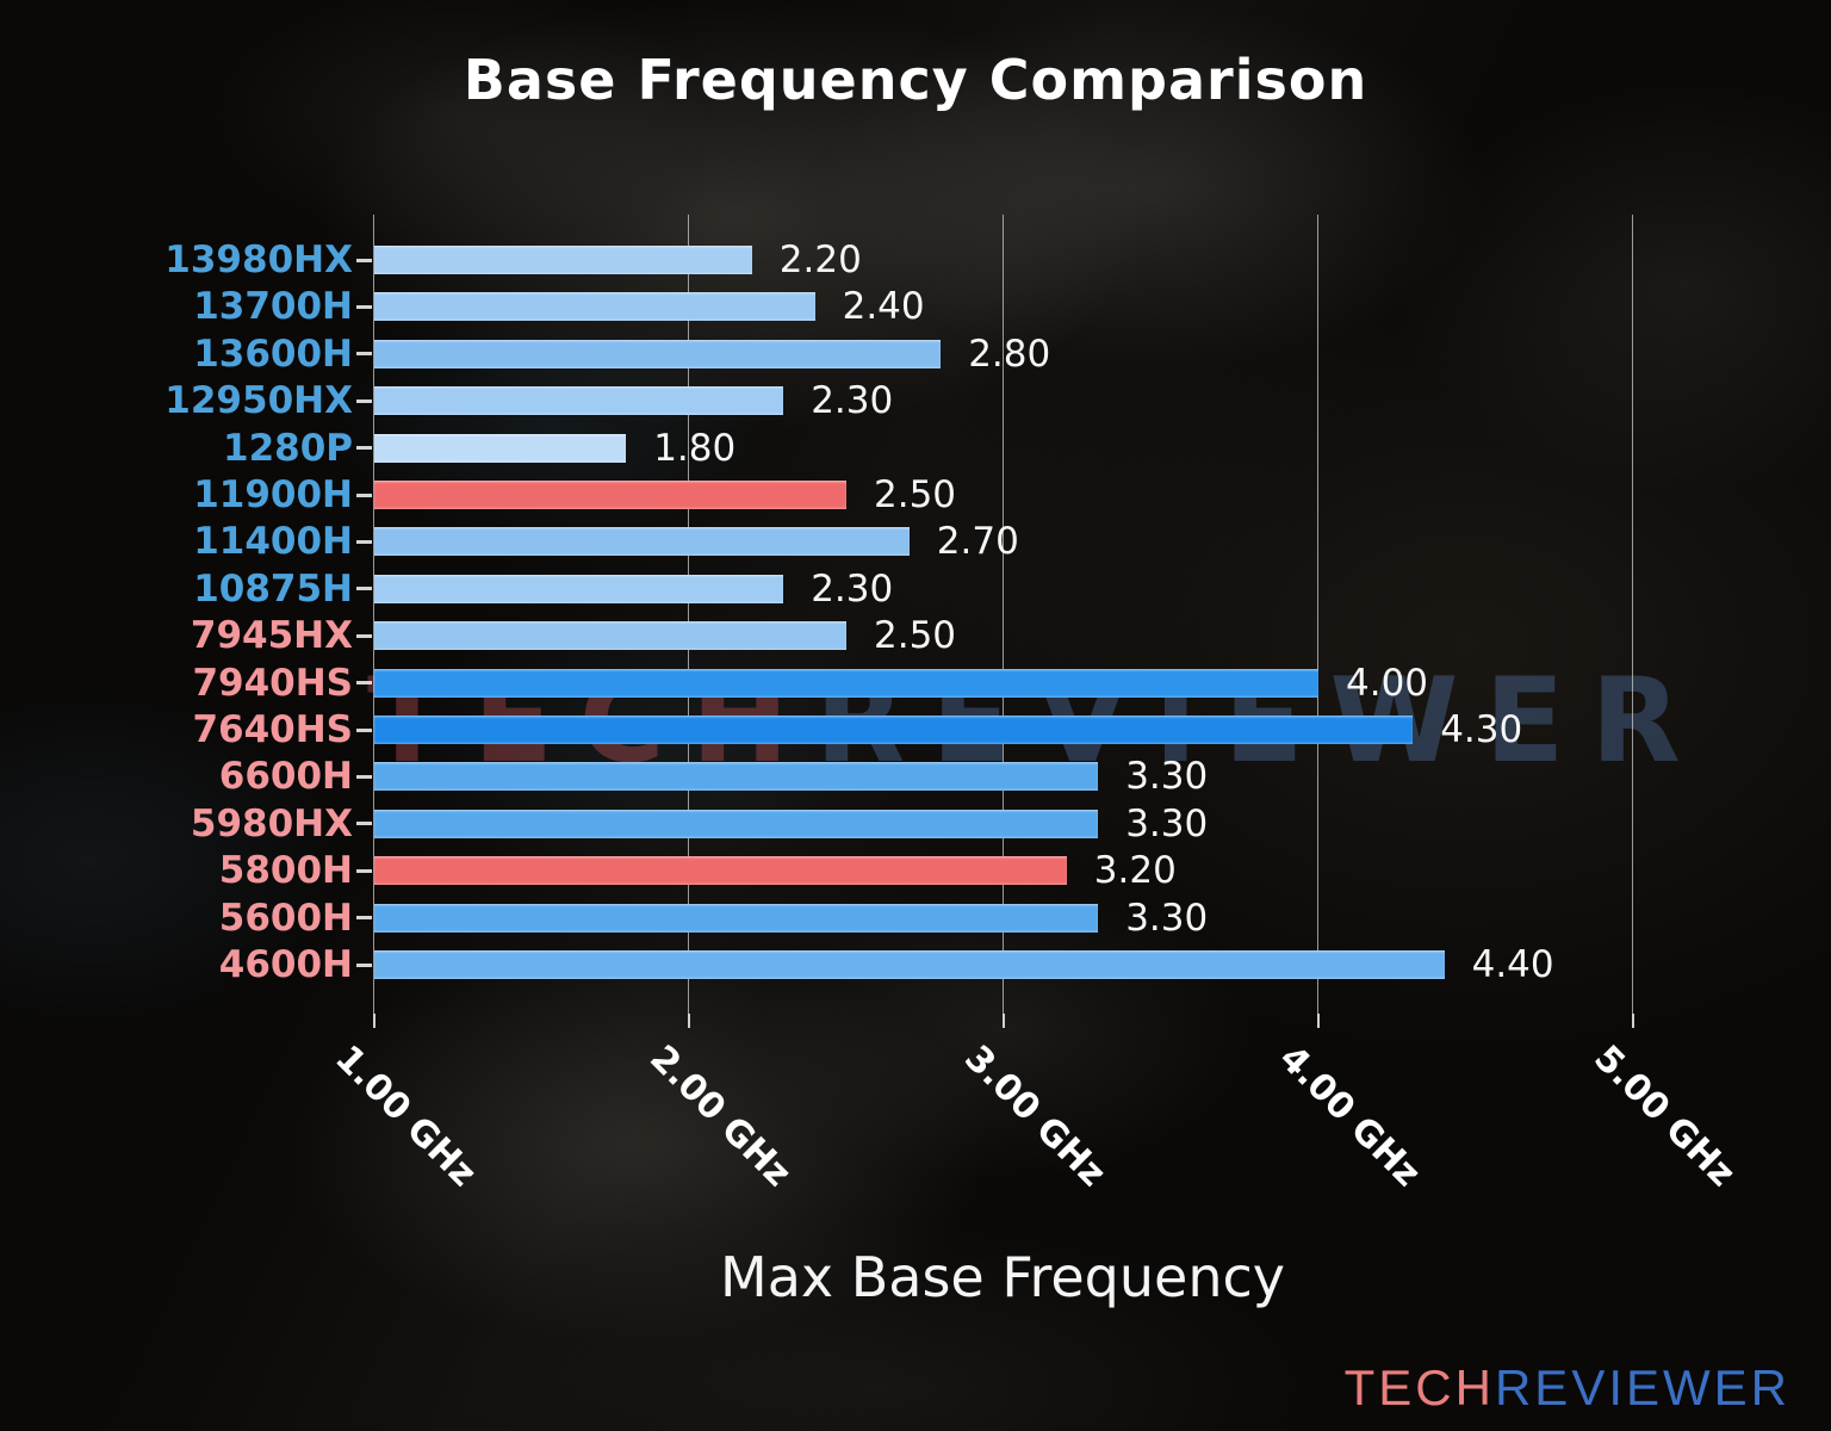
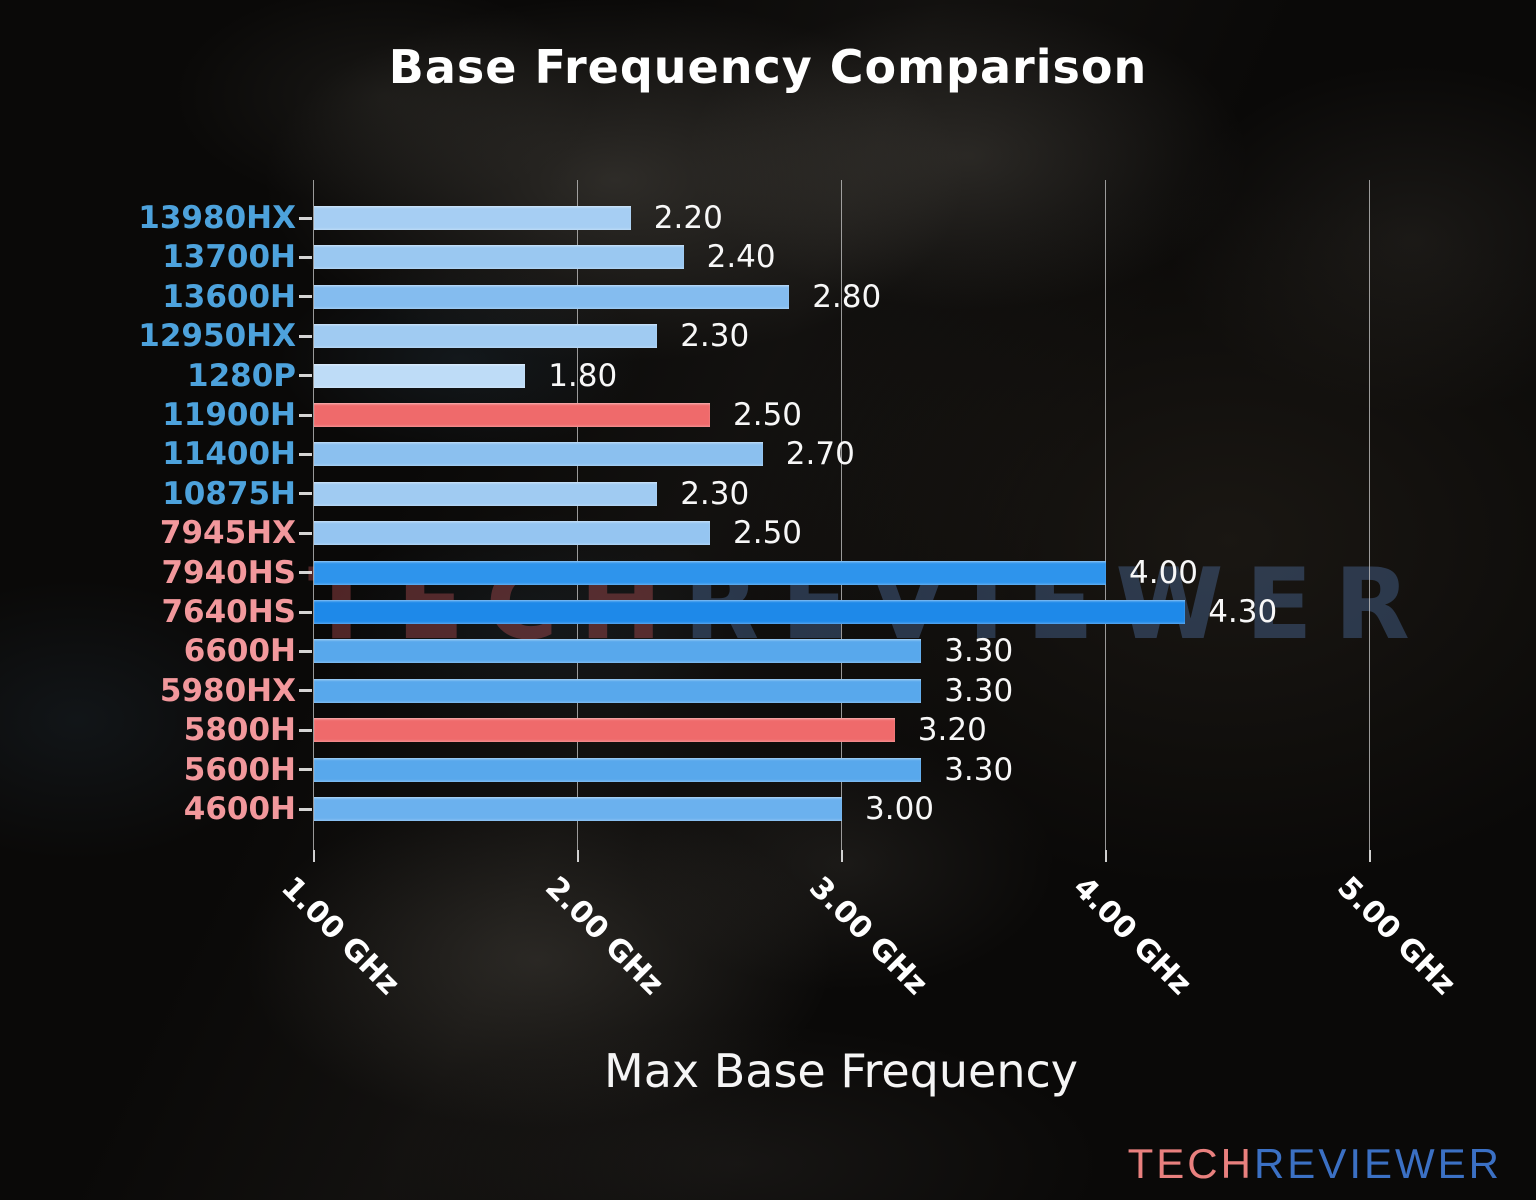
4600H: 4.40 -> 3.00
